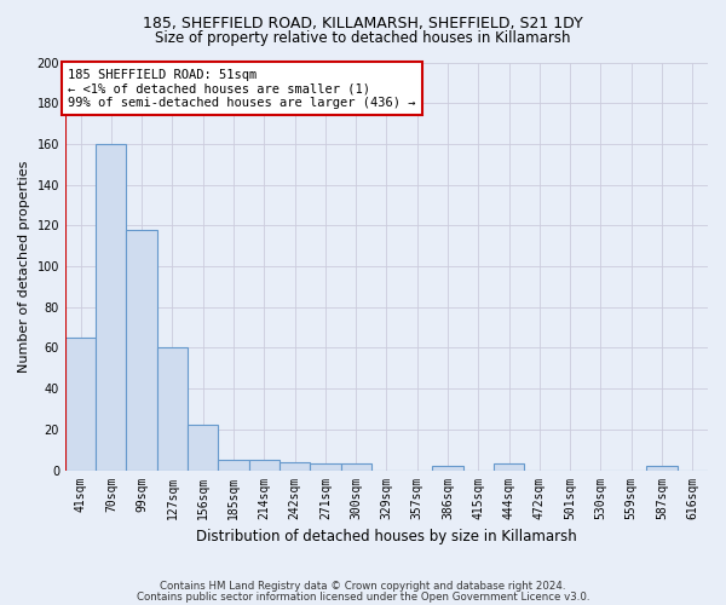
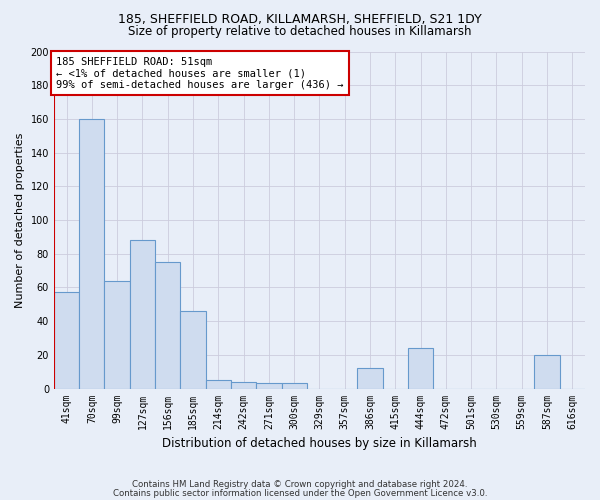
41sqm: 65 -> 57
99sqm: 118 -> 64
127sqm: 60 -> 88
156sqm: 22 -> 75
185sqm: 5 -> 46
386sqm: 2 -> 12
444sqm: 3 -> 24
587sqm: 2 -> 20
